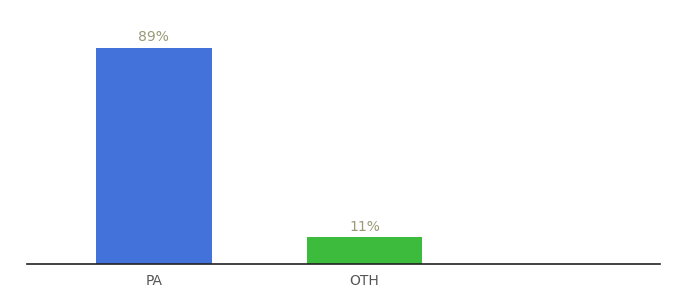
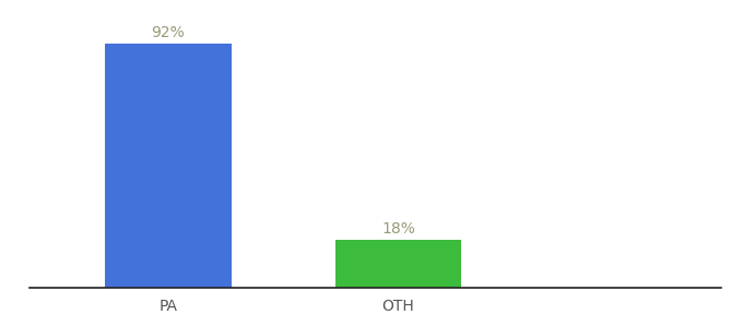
PA: 89% -> 92%
OTH: 11% -> 18%
